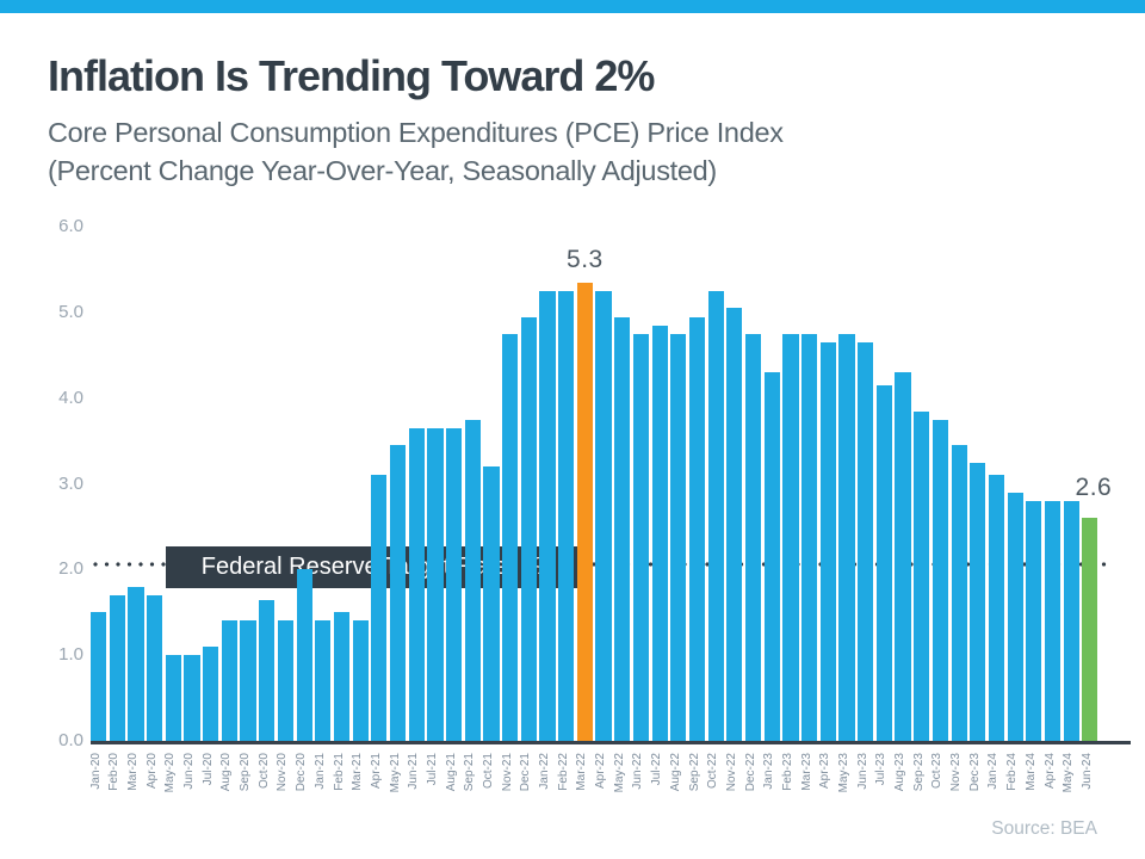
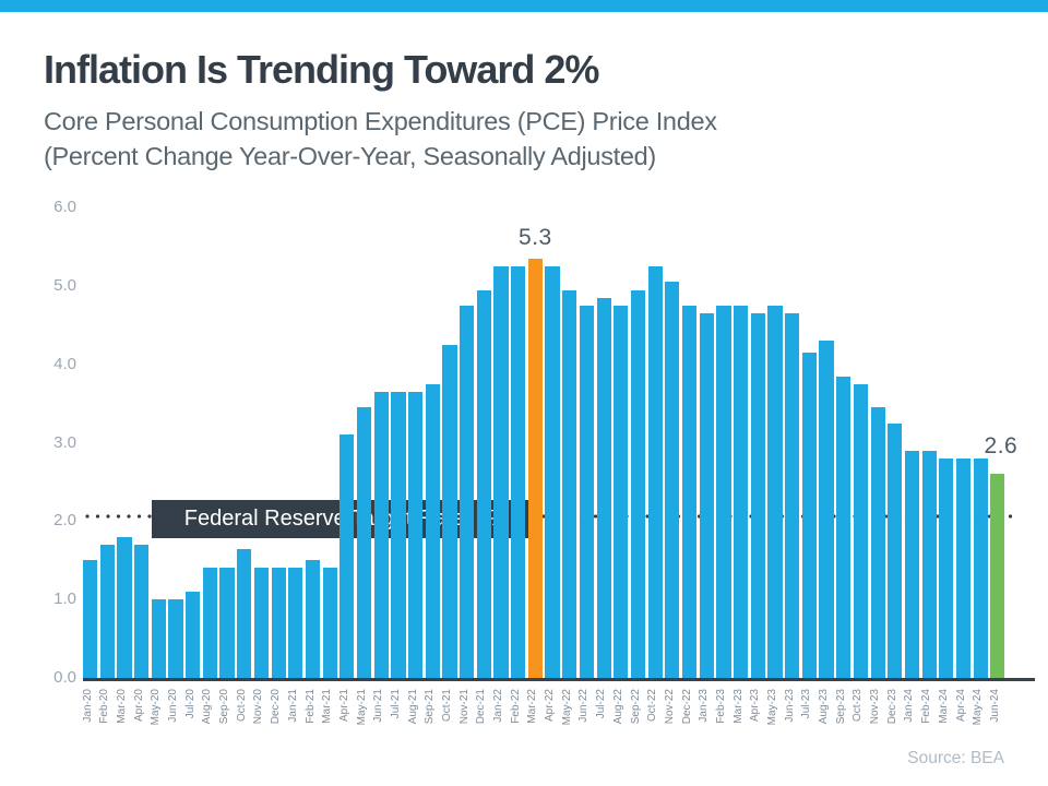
Dec-20: 2.0 -> 1.4
Oct-21: 3.2 -> 4.2
Jan-23: 4.3 -> 4.7
Jan-24: 3.1 -> 2.9
